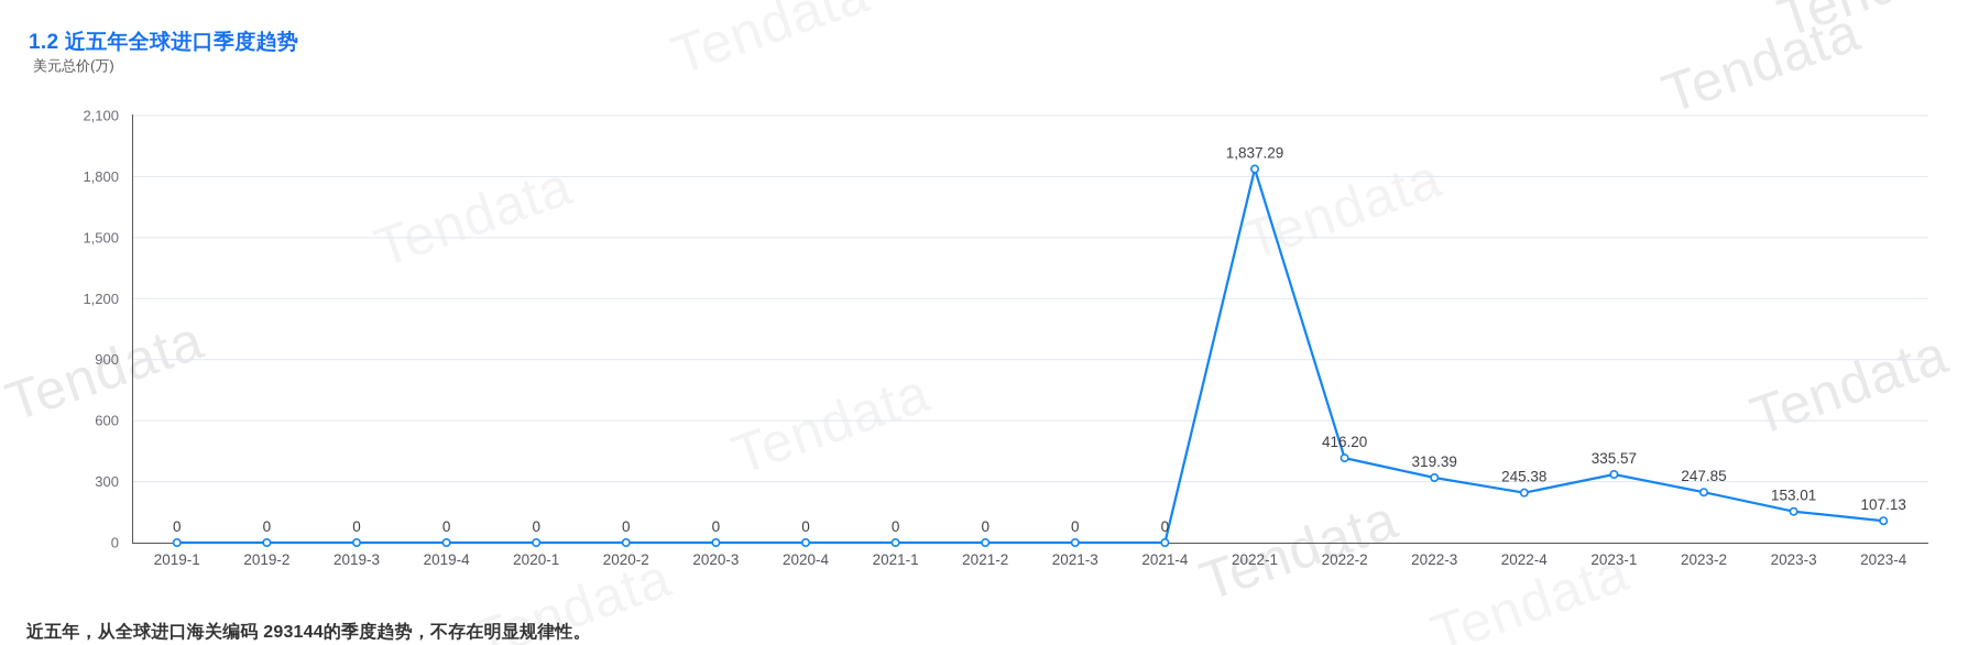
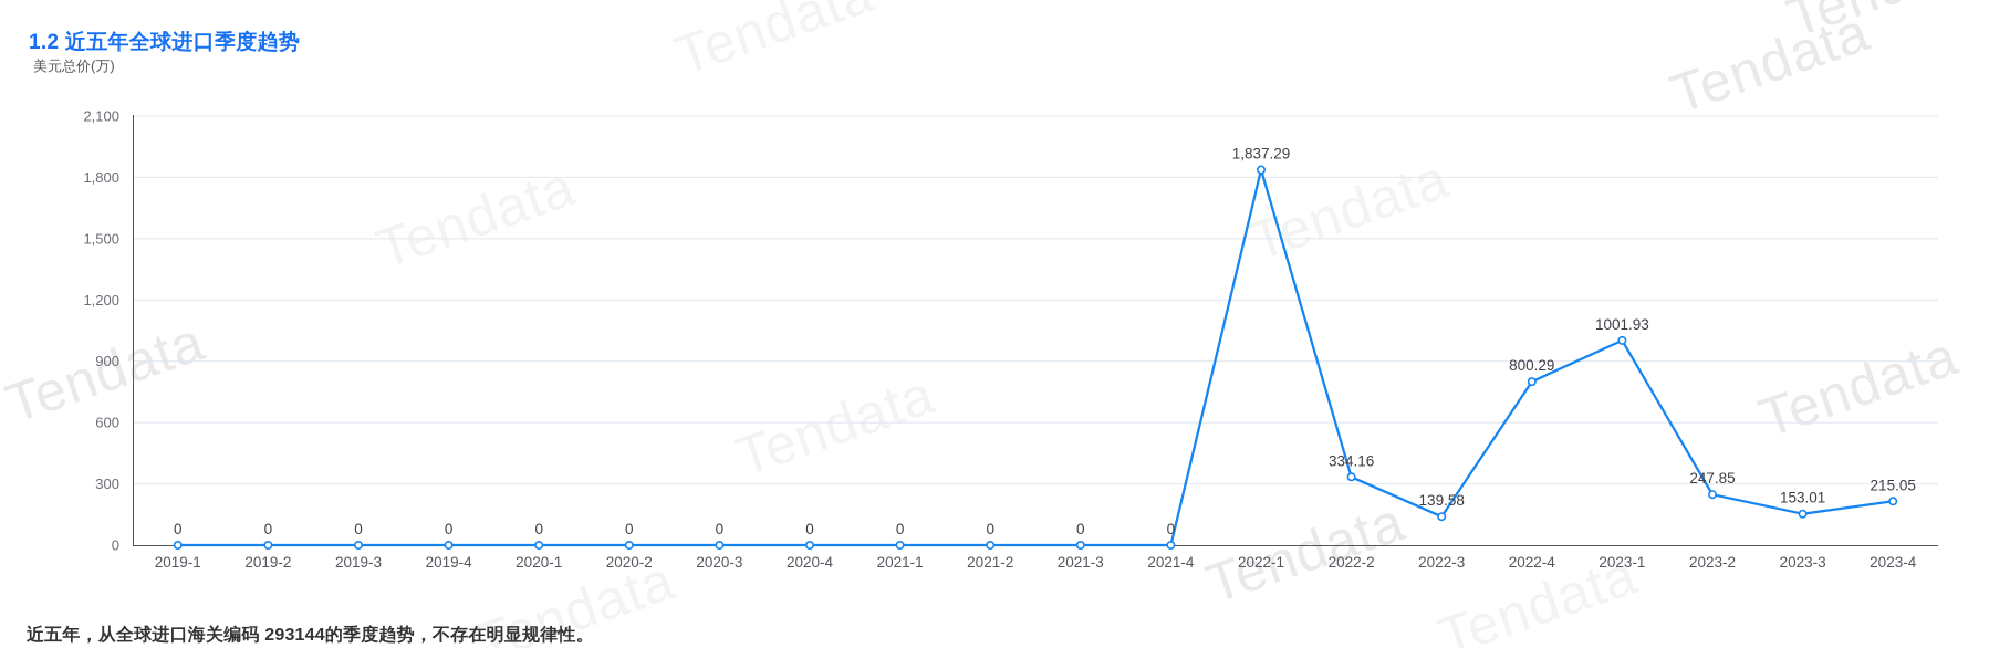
2022-2: 416.20 -> 334.16
2022-3: 319.39 -> 139.58
2022-4: 245.38 -> 800.29
2023-1: 335.57 -> 1001.93
2023-4: 107.13 -> 215.05
